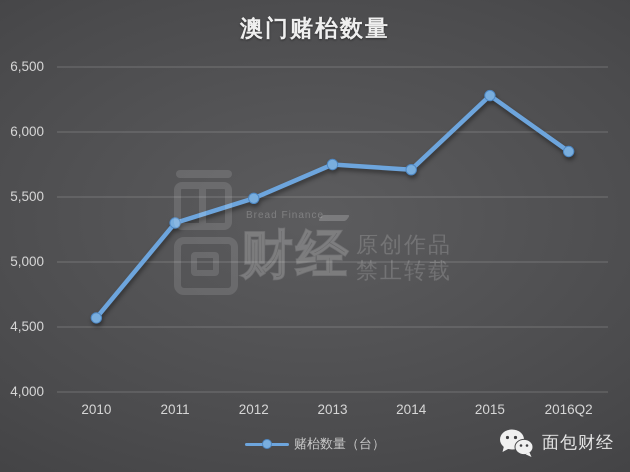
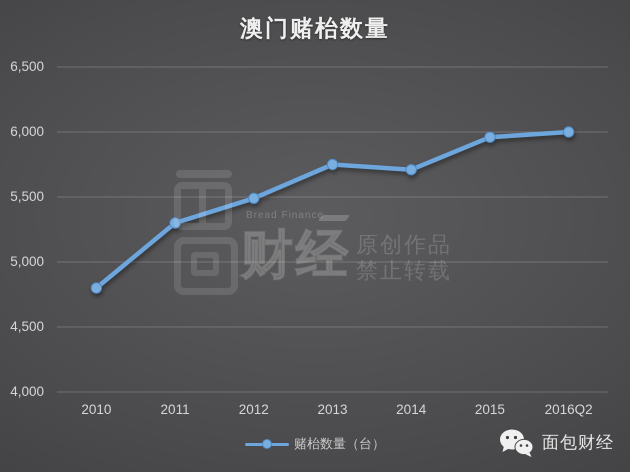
2010: 4570 -> 4800
2015: 6280 -> 5960
2016Q2: 5850 -> 6000
